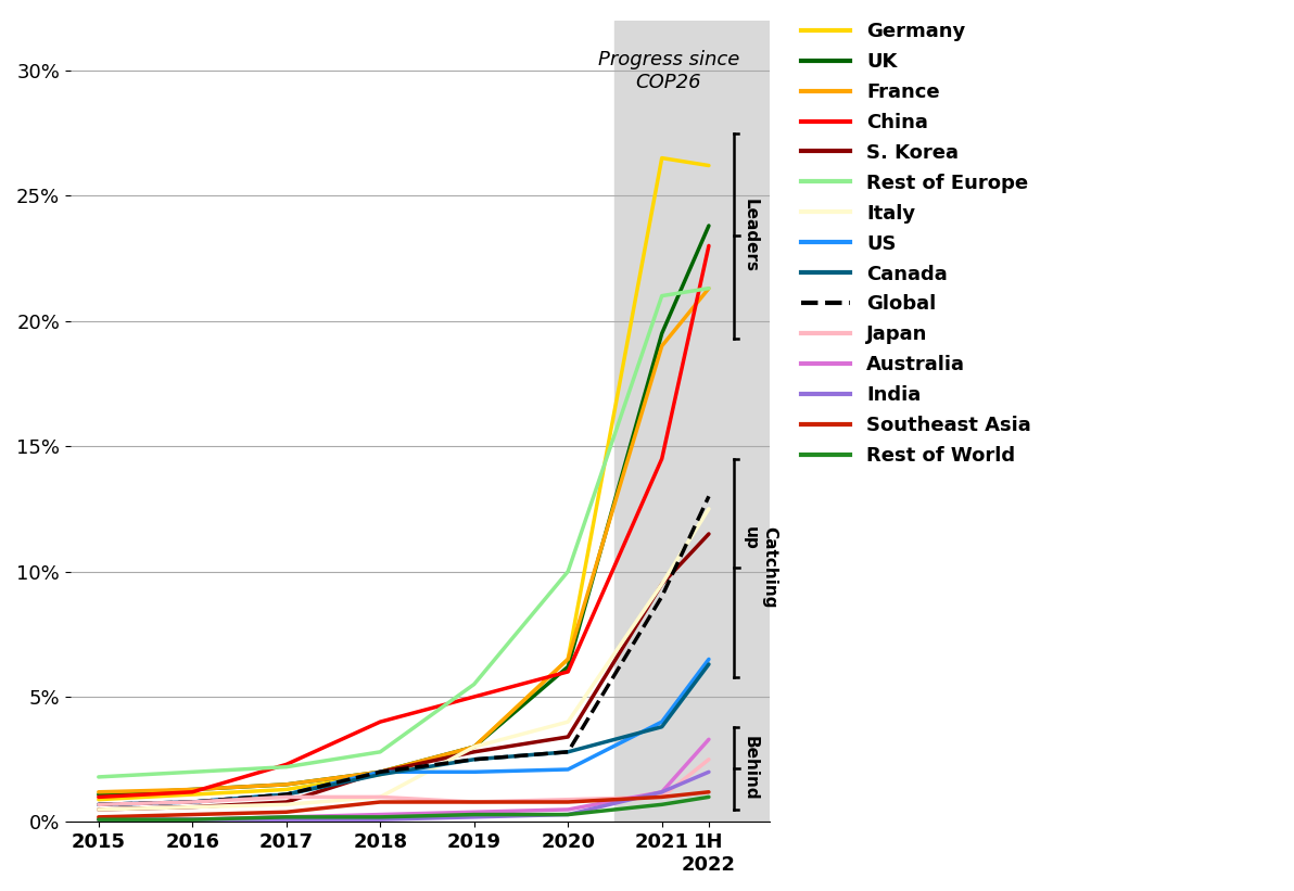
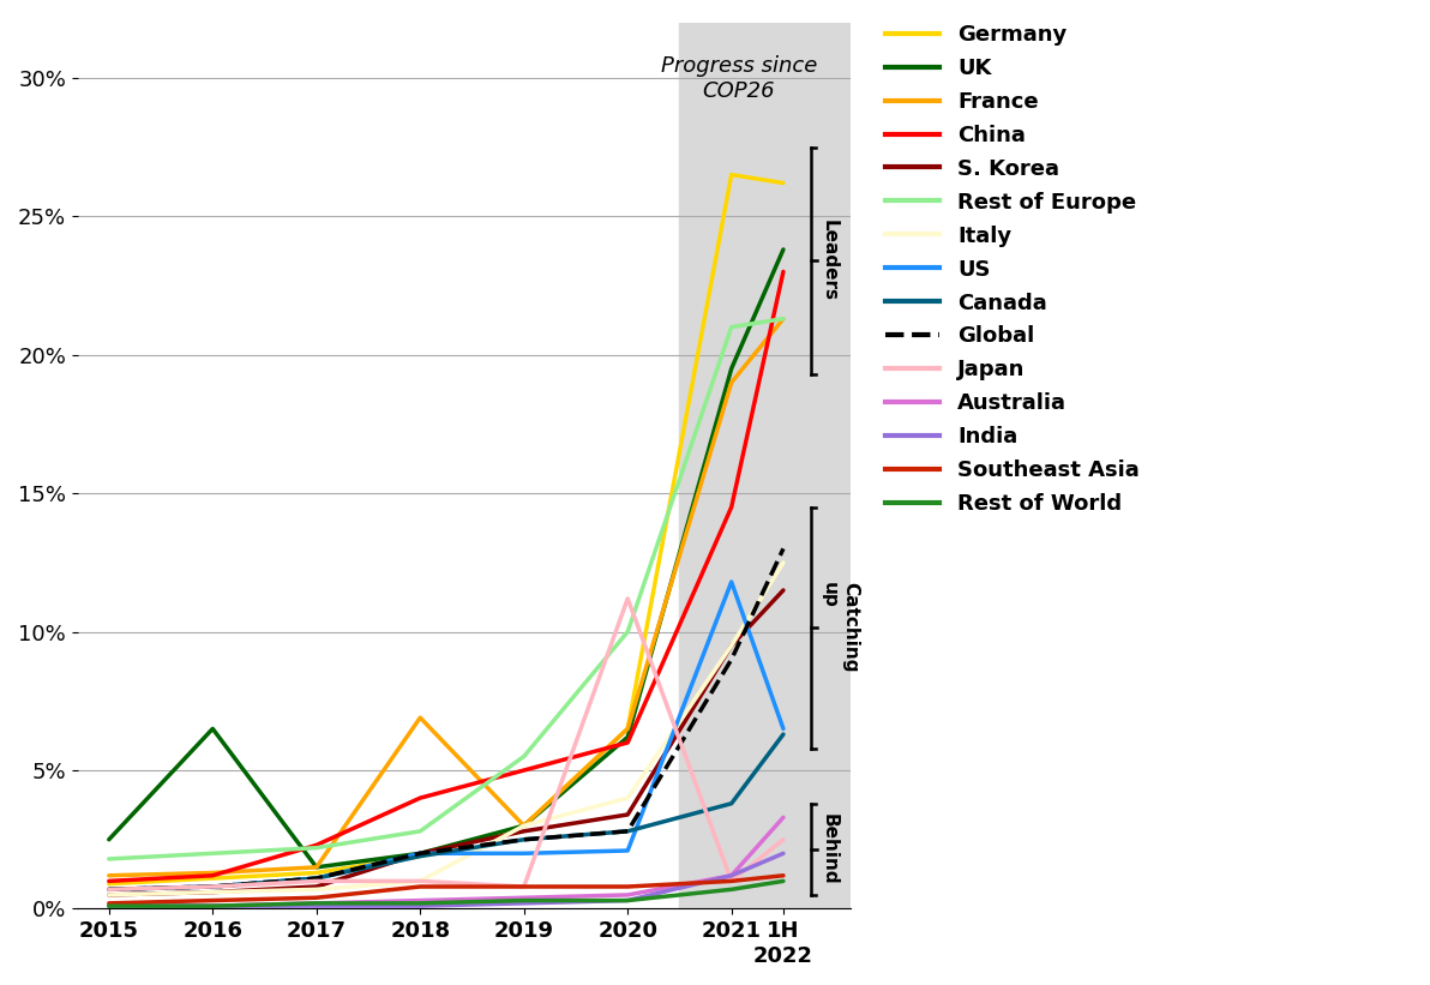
UK/2015: 1.1% -> 2.5%
UK/2016: 1.3% -> 6.5%
France/2018: 2.0% -> 6.9%
Japan/2020: 0.9% -> 11.2%
US/2021: 4.0% -> 11.8%
